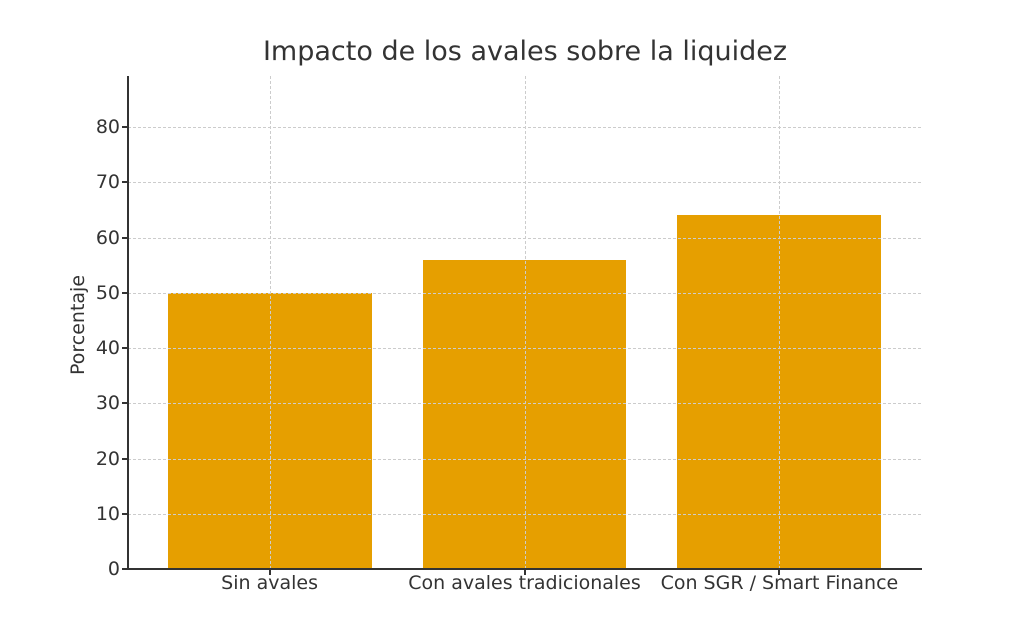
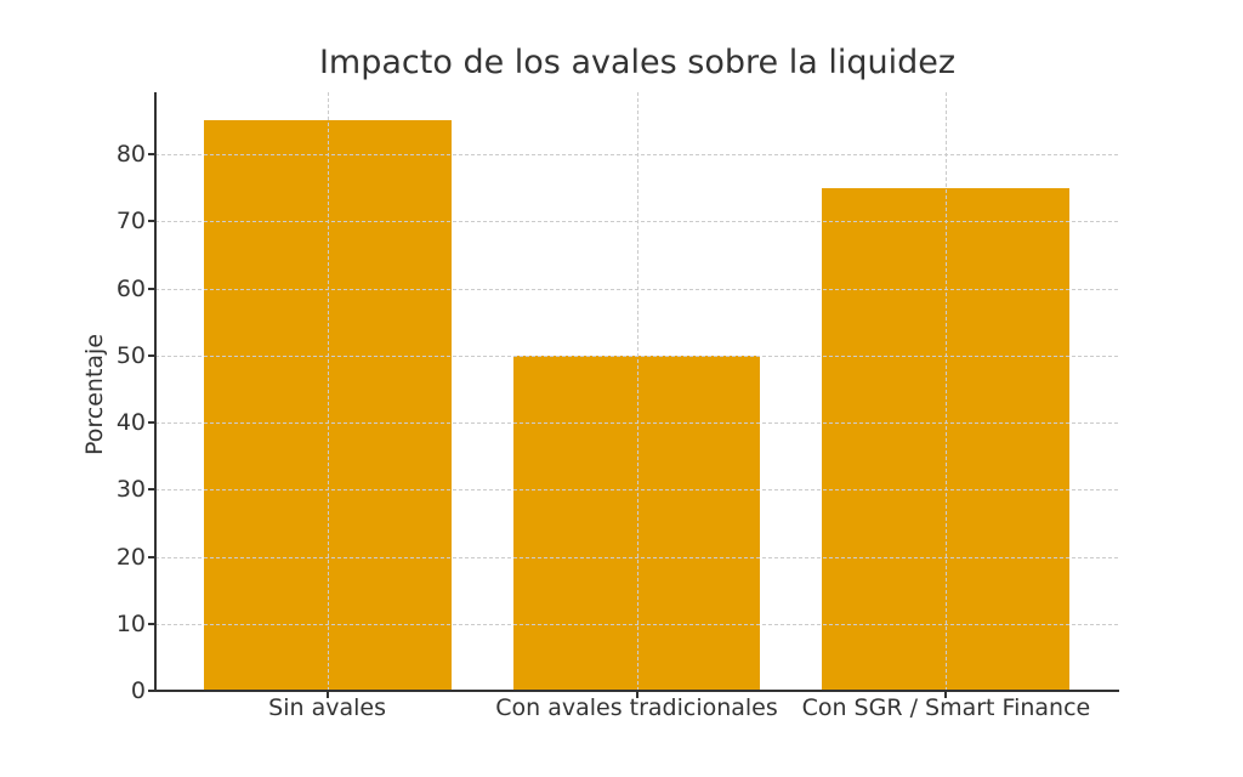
Sin avales: 50 -> 85
Con avales tradicionales: 56 -> 50
Con SGR / Smart Finance: 64 -> 75
